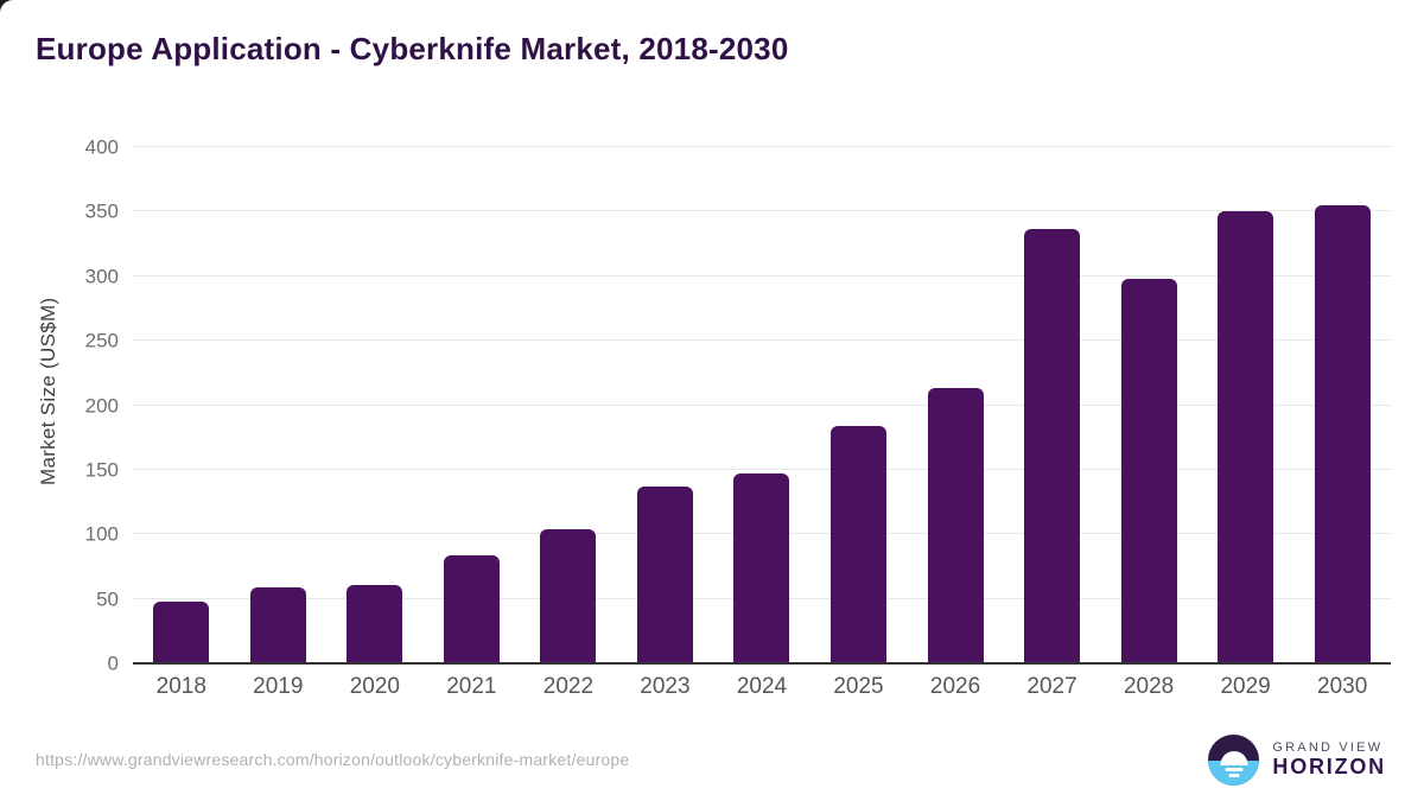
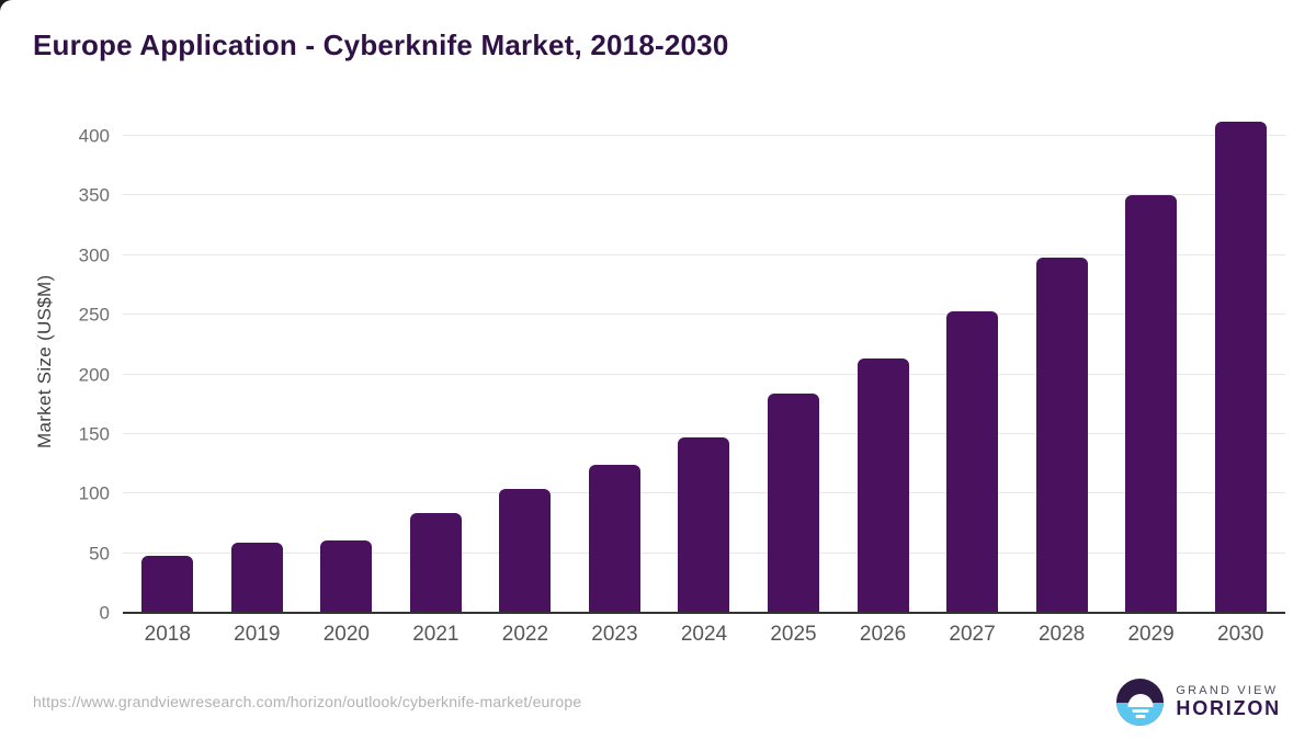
2023: 137 -> 124
2027: 337 -> 253
2030: 355 -> 412
